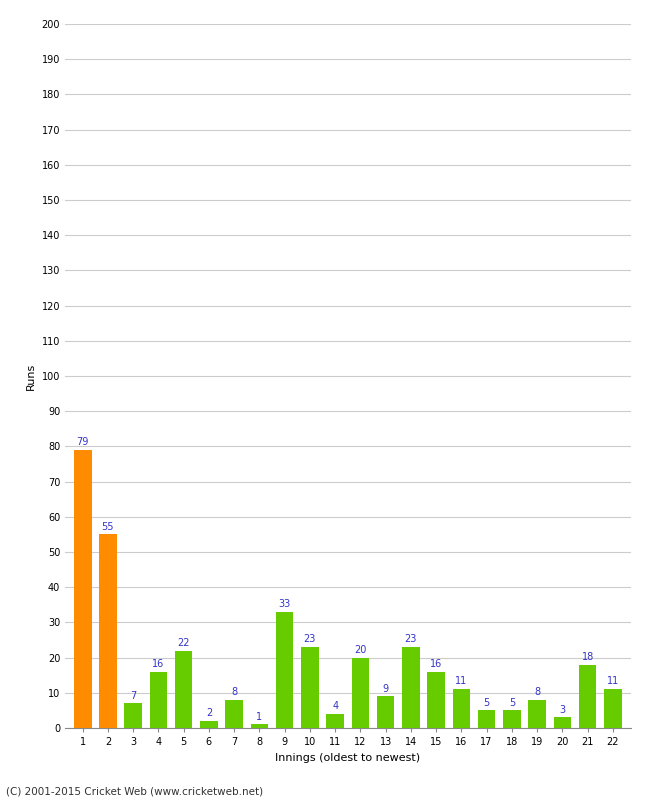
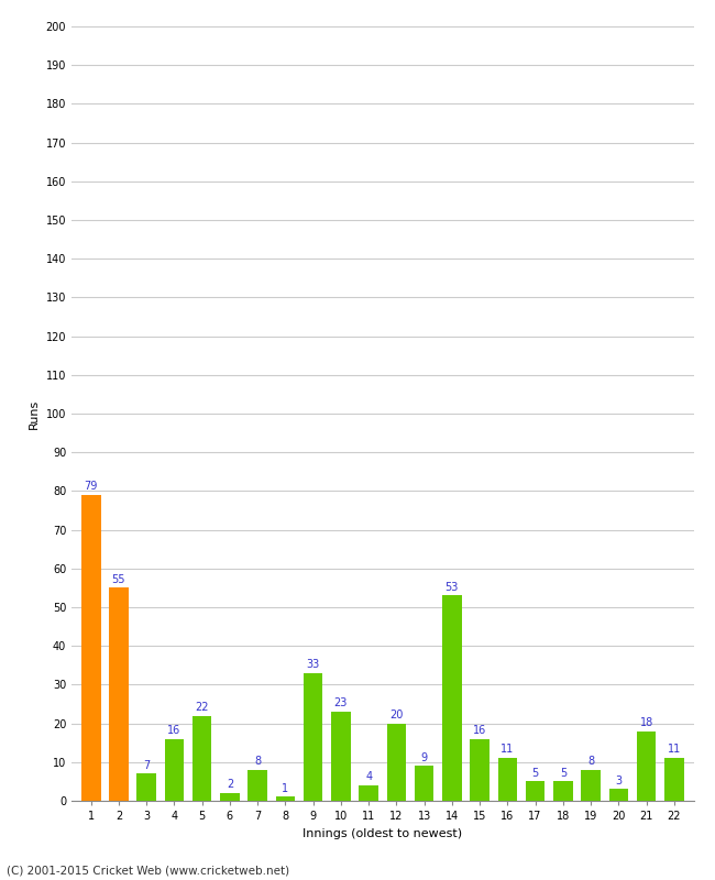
14: 23 -> 53
